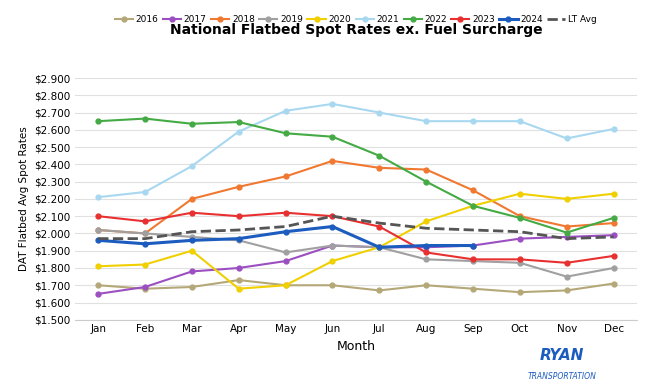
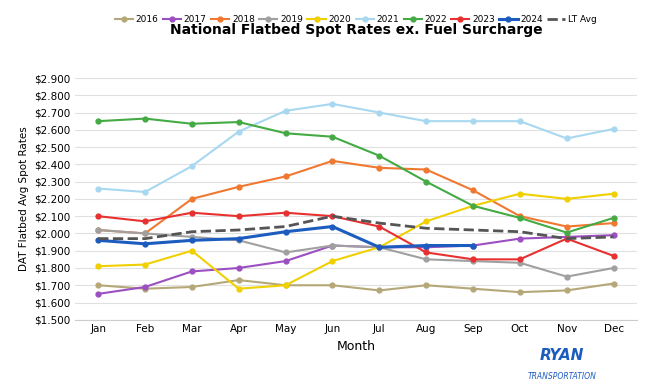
2021/Jan: $2.21 -> $2.26
2023/Nov: $1.83 -> $1.97
